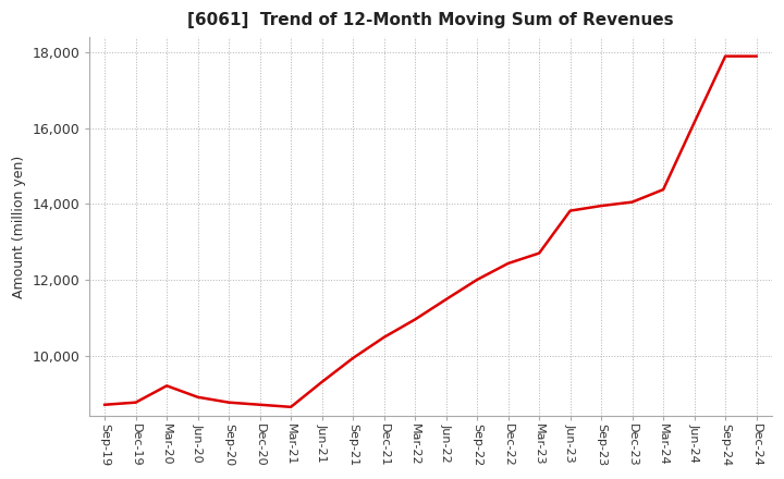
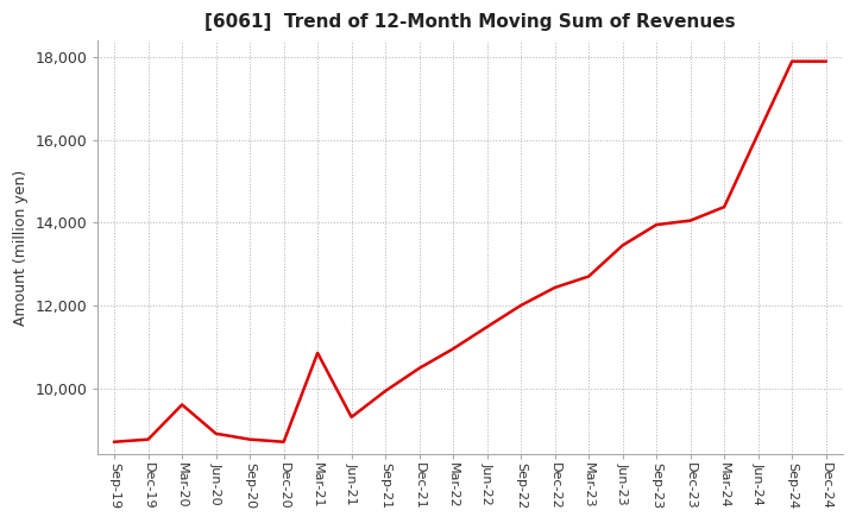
Mar-20: 9,200 -> 9,600
Mar-21: 8,640 -> 10,850
Jun-23: 13,820 -> 13,450
